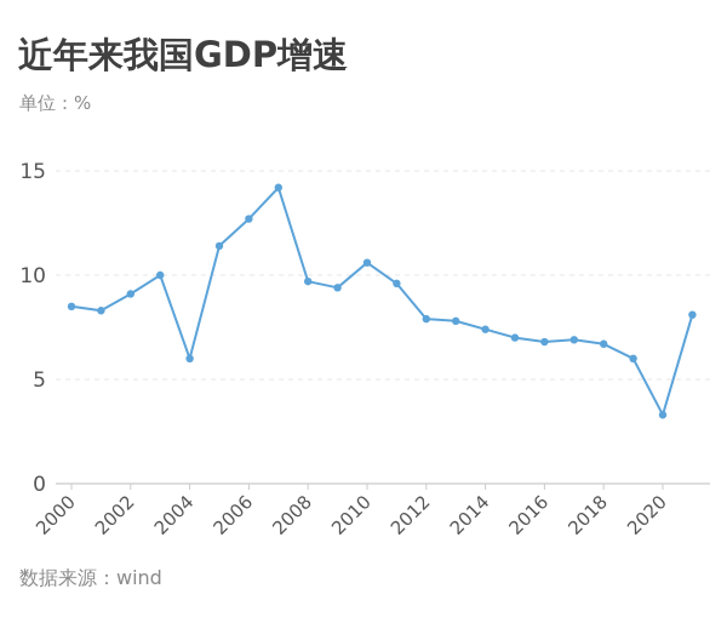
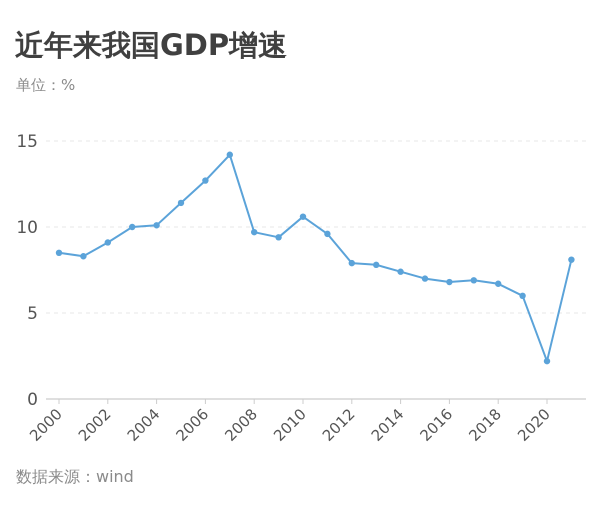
2004: 6.0 -> 10.1
2020: 3.3 -> 2.2
